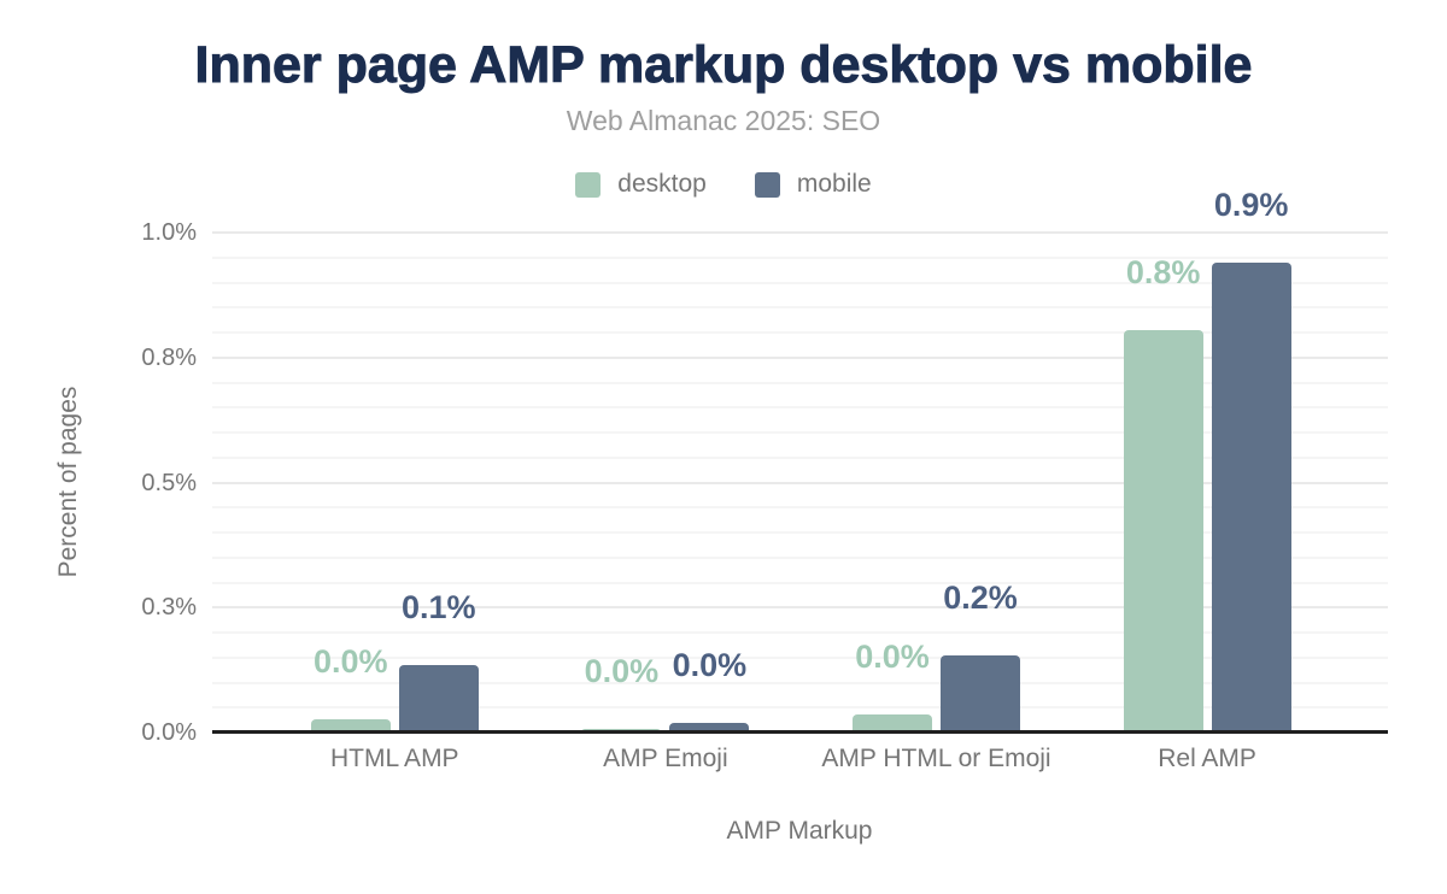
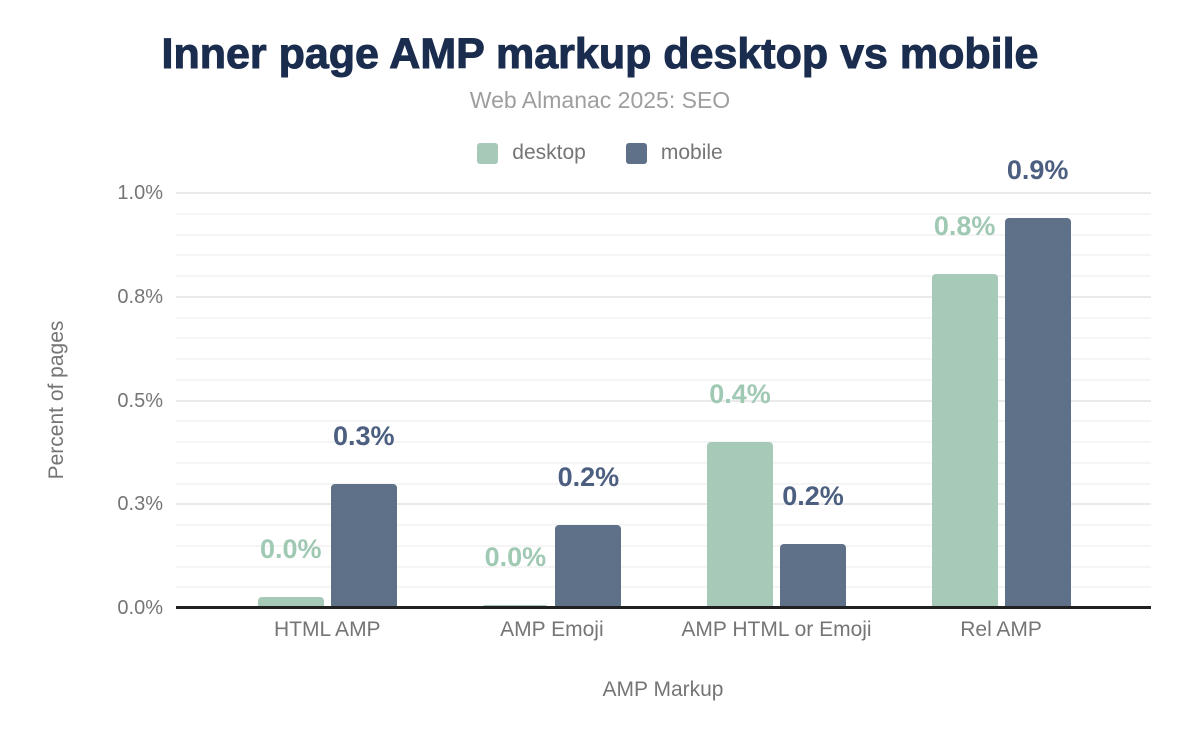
mobile/HTML AMP: 0.1% -> 0.3%
mobile/AMP Emoji: 0.0% -> 0.2%
desktop/AMP HTML or Emoji: 0.0% -> 0.4%
